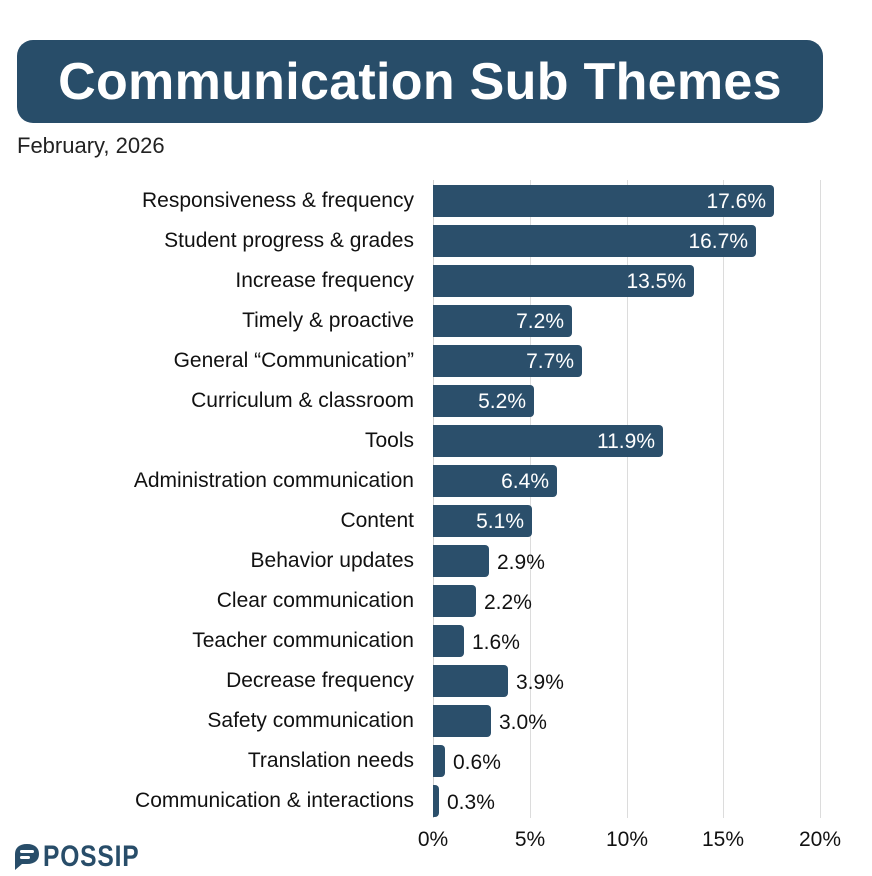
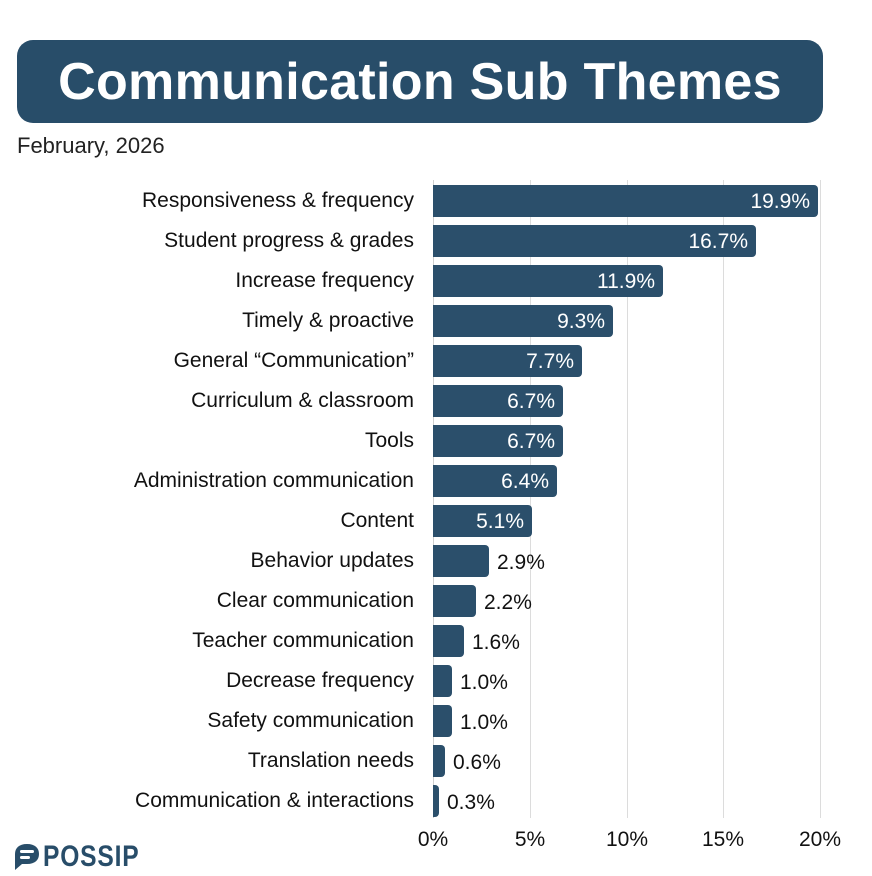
Responsiveness & frequency: 17.6% -> 19.9%
Increase frequency: 13.5% -> 11.9%
Timely & proactive: 7.2% -> 9.3%
Curriculum & classroom: 5.2% -> 6.7%
Tools: 11.9% -> 6.7%
Decrease frequency: 3.9% -> 1.0%
Safety communication: 3.0% -> 1.0%
